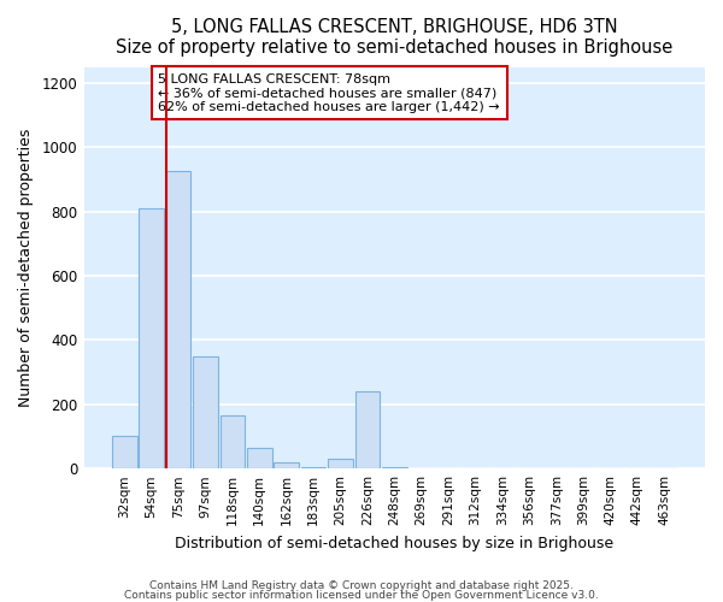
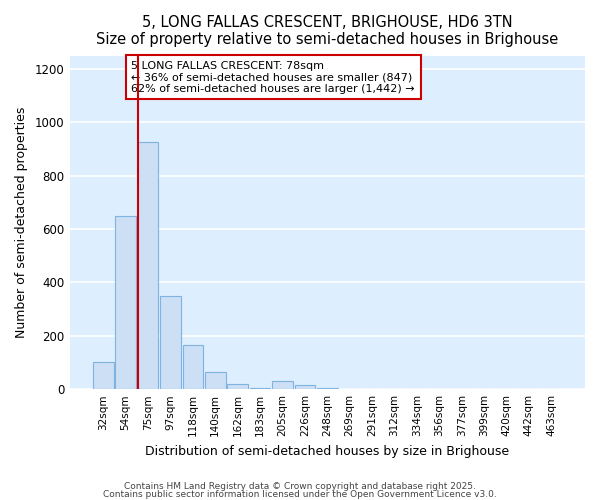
54sqm: 810 -> 650
226sqm: 240 -> 15
